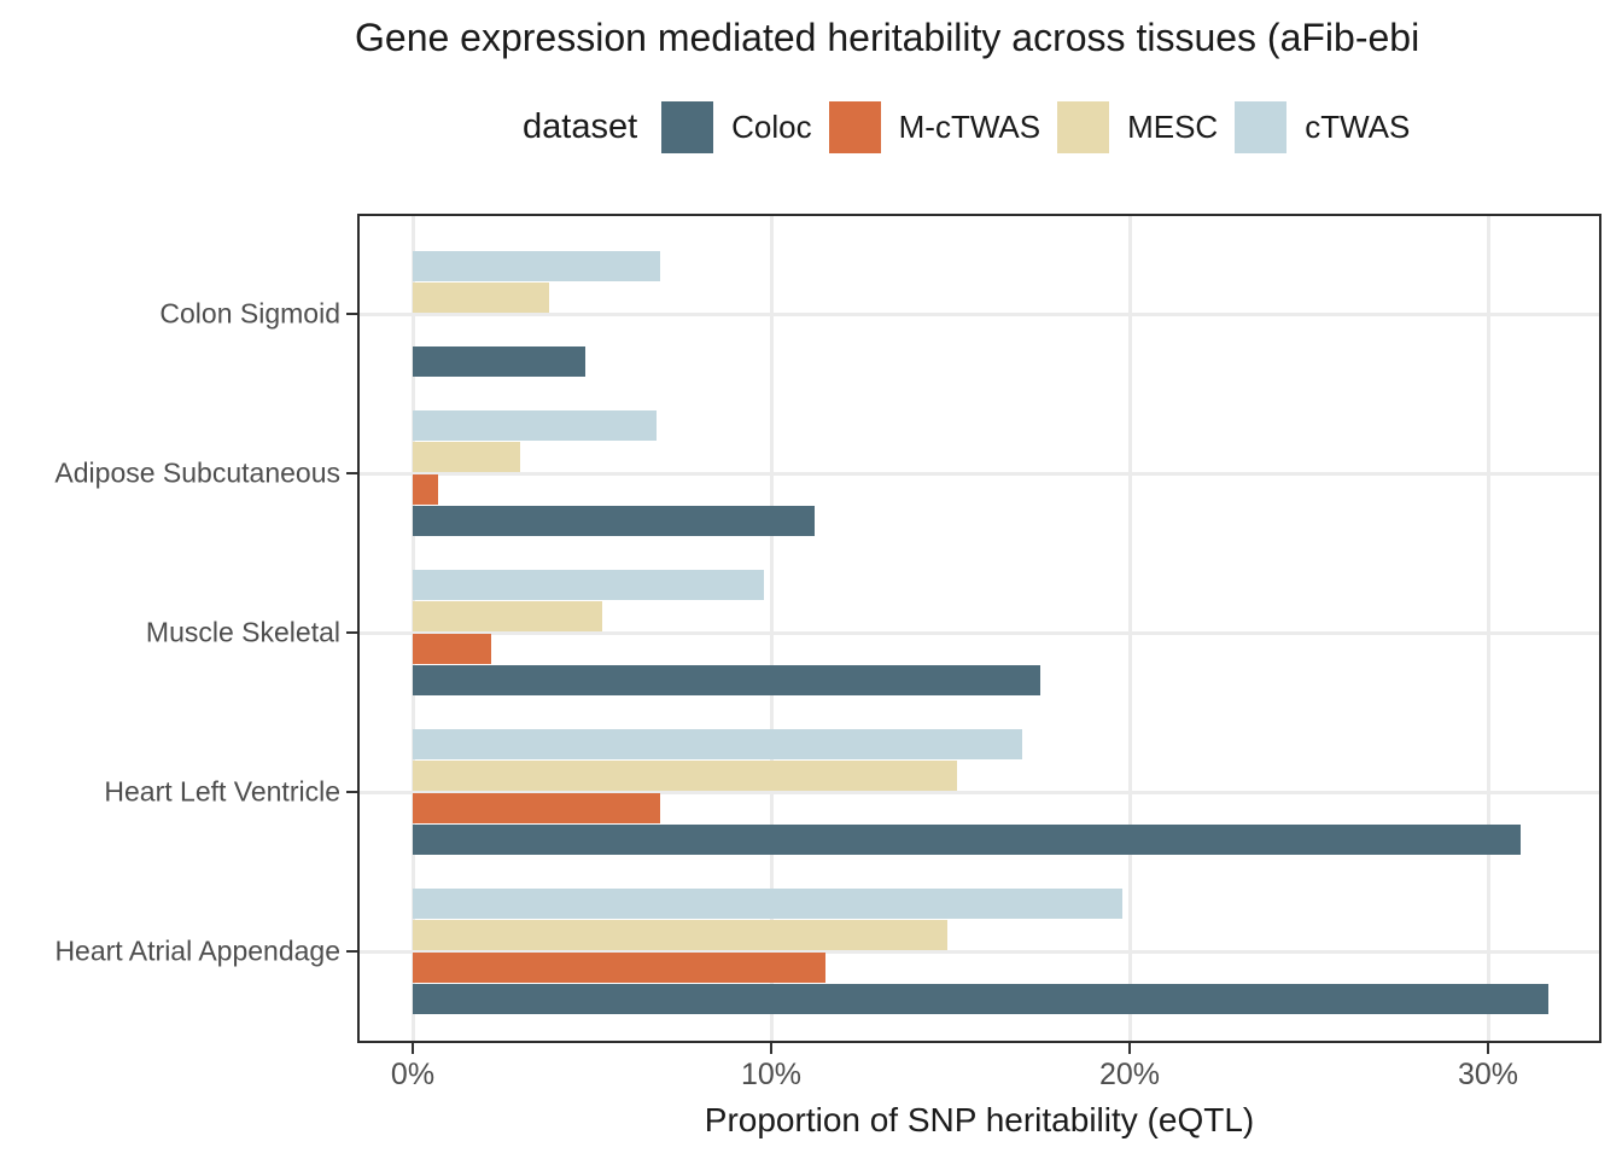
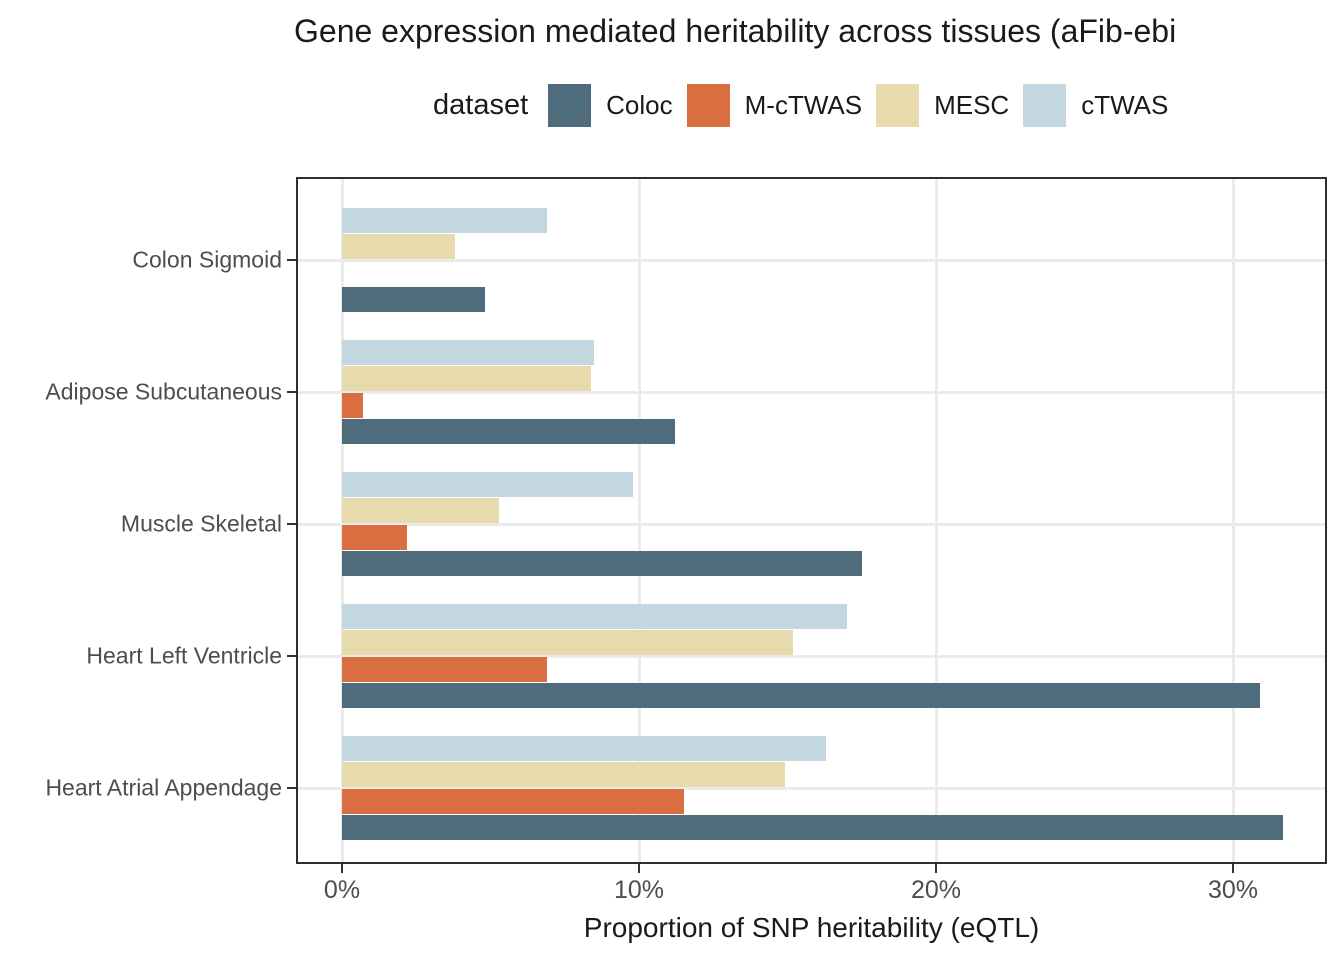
MESC/Adipose Subcutaneous: 3.0% -> 8.4%
cTWAS/Adipose Subcutaneous: 6.8% -> 8.5%
cTWAS/Heart Atrial Appendage: 19.8% -> 16.3%
